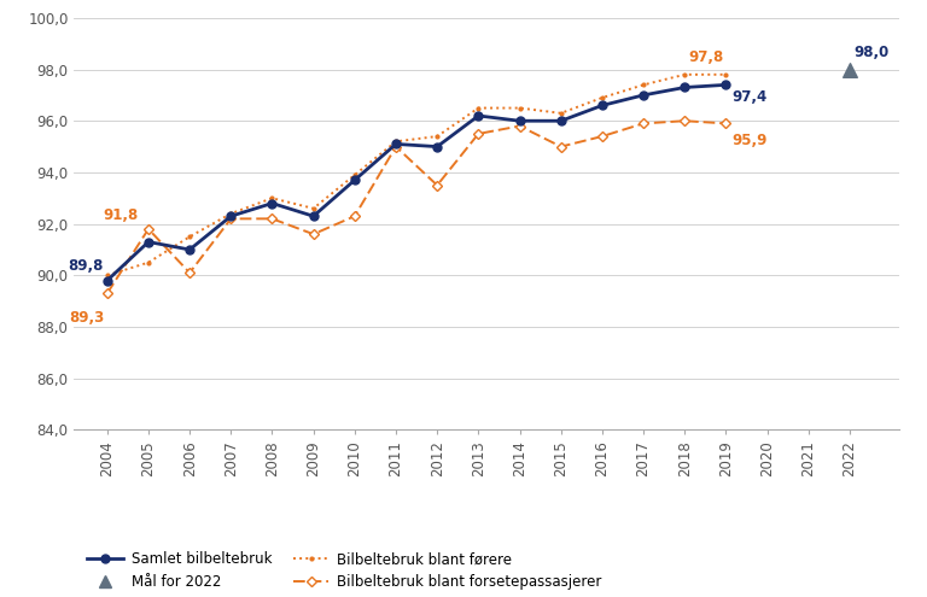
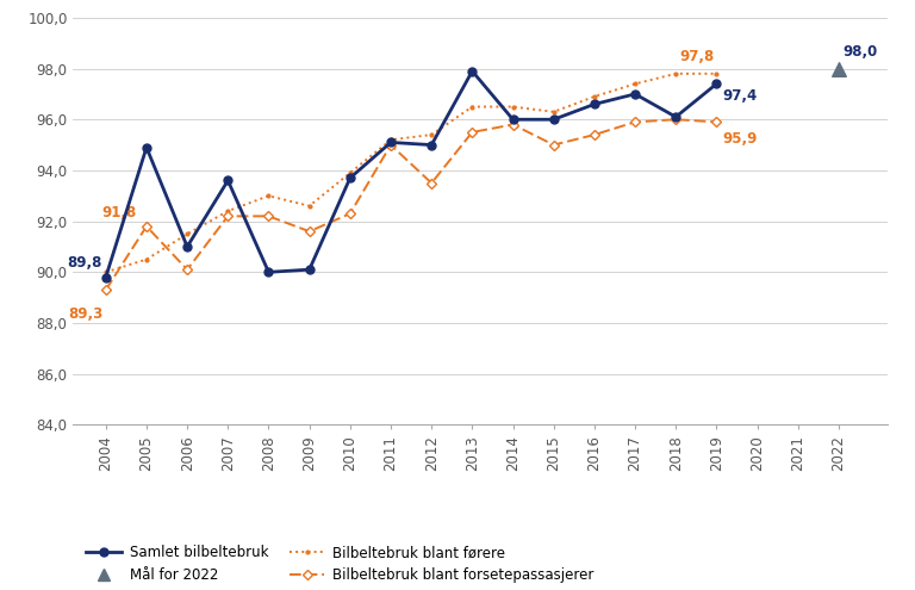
Samlet bilbeltebruk/2005: 91,3 -> 94,9
Samlet bilbeltebruk/2007: 92,3 -> 93,6
Samlet bilbeltebruk/2008: 92,8 -> 90,0
Samlet bilbeltebruk/2009: 92,3 -> 90,1
Samlet bilbeltebruk/2013: 96,2 -> 97,9
Samlet bilbeltebruk/2018: 97,3 -> 96,1
